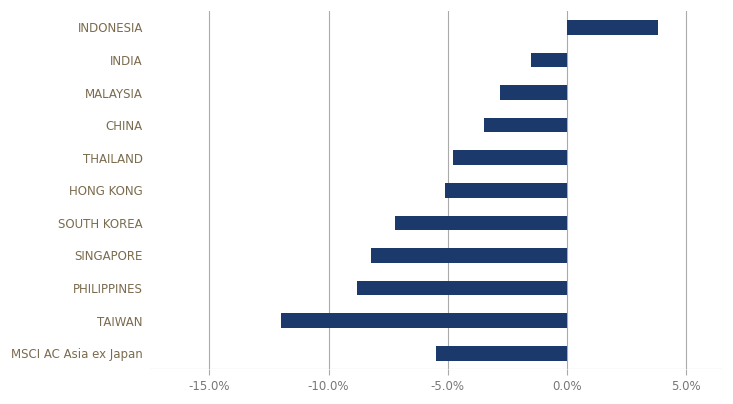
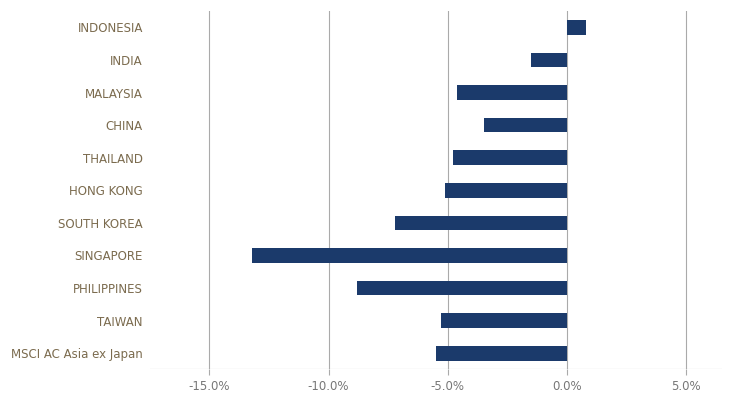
INDONESIA: 3.8% -> 0.8%
MALAYSIA: -2.8% -> -4.6%
SINGAPORE: -8.2% -> -13.2%
TAIWAN: -12.0% -> -5.3%
